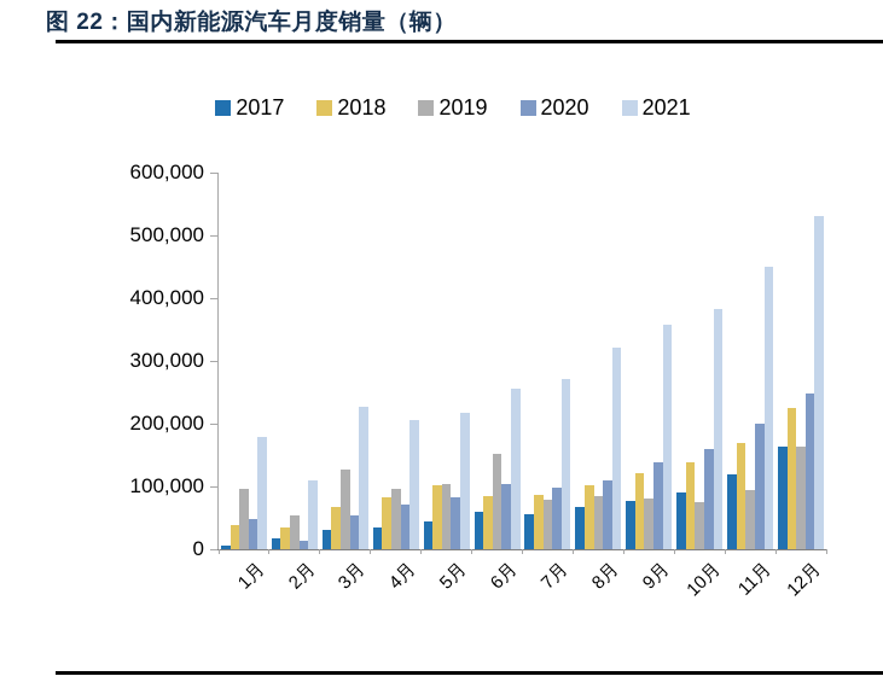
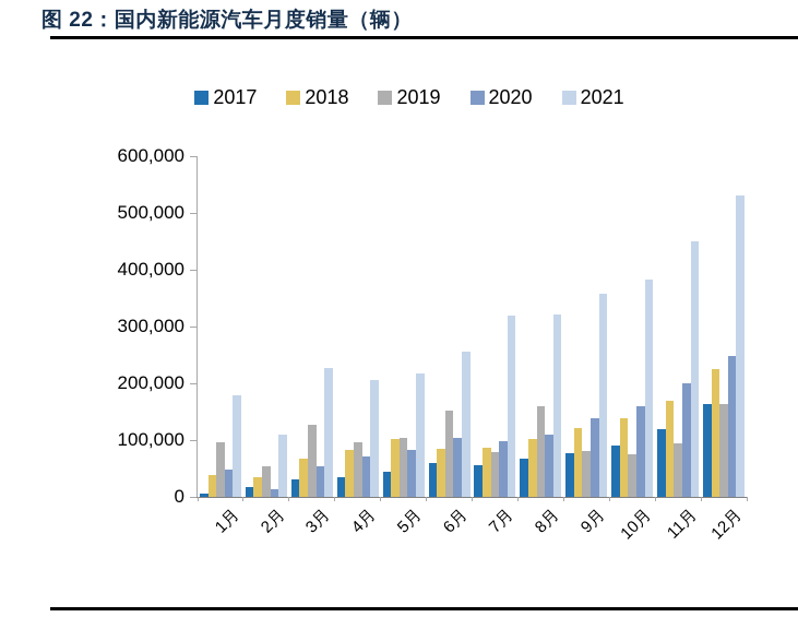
2021/7月: 270000 -> 320000
2019/8月: 80000 -> 160000
